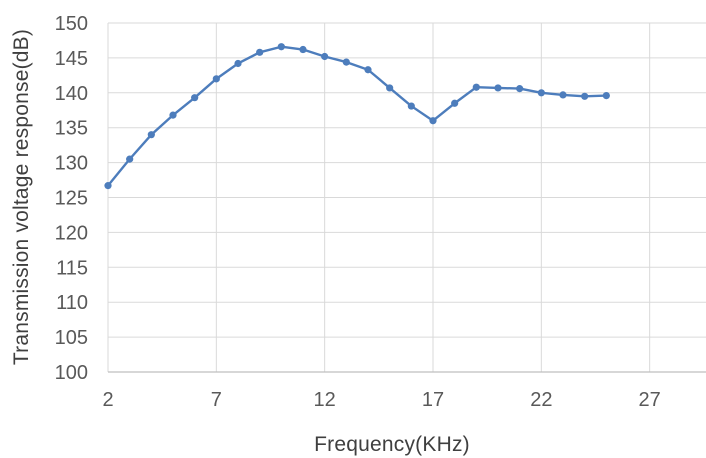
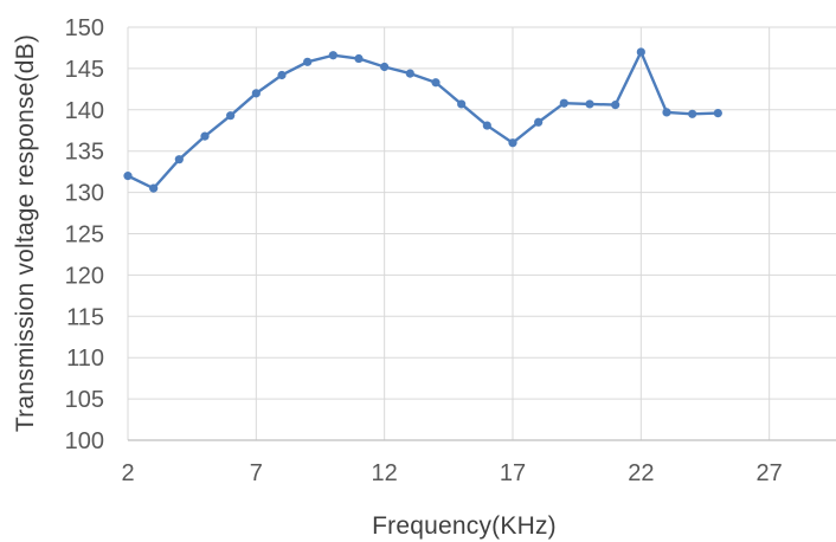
2: 127 -> 132
22: 140 -> 147
